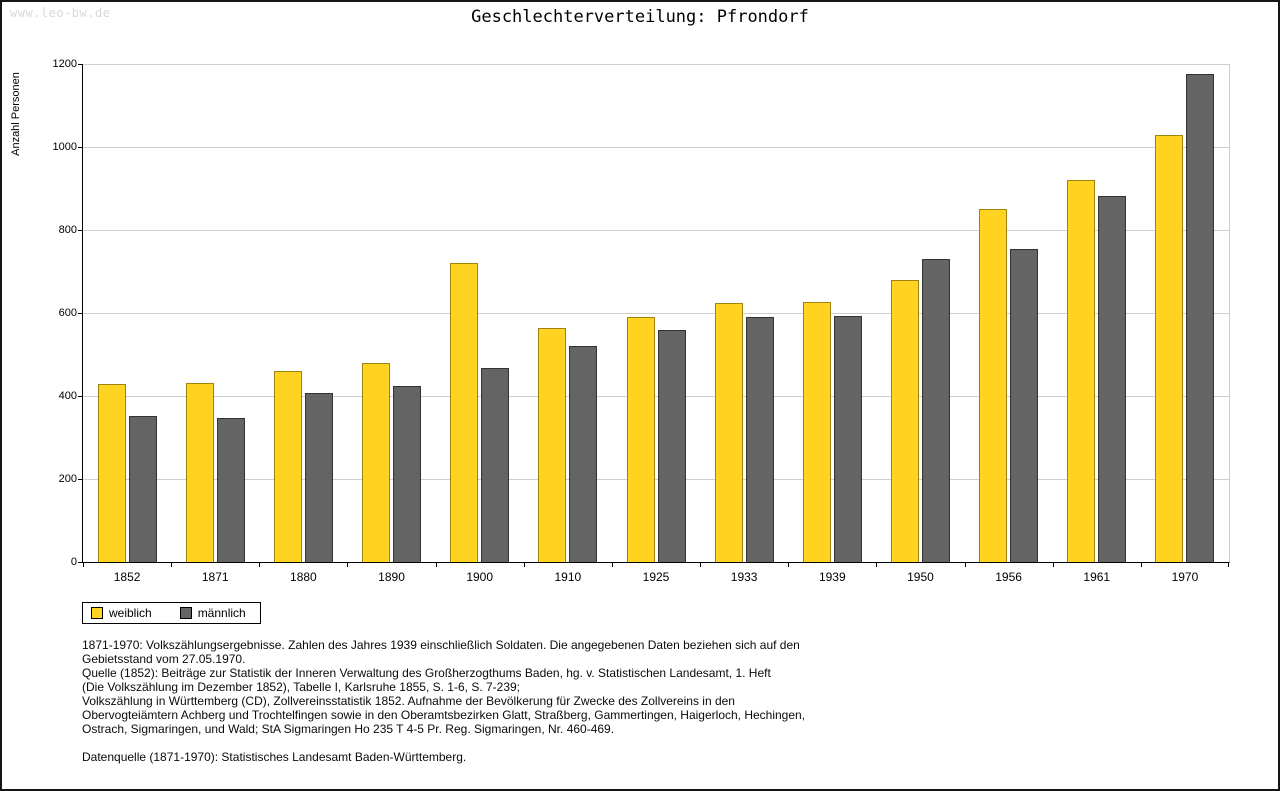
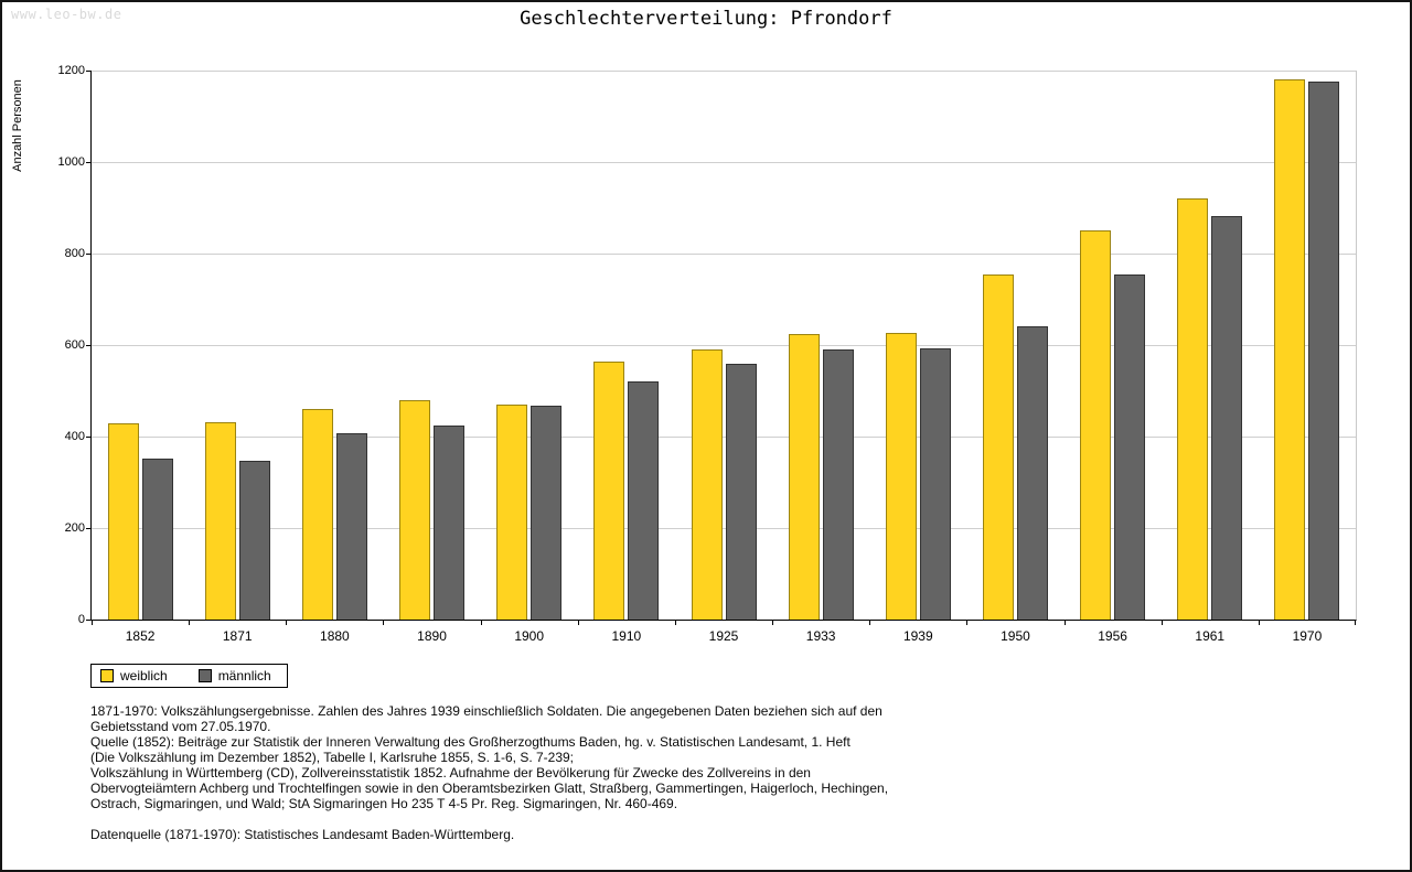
weiblich/1900: 720 -> 470
weiblich/1950: 680 -> 760
männlich/1950: 730 -> 640
weiblich/1970: 1030 -> 1180
